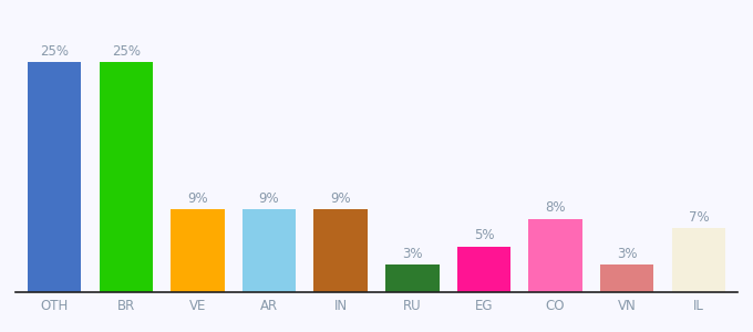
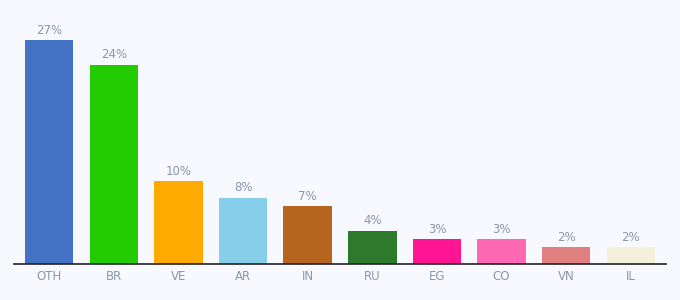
OTH: 25% -> 27%
BR: 25% -> 24%
VE: 9% -> 10%
AR: 9% -> 8%
IN: 9% -> 7%
RU: 3% -> 4%
EG: 5% -> 3%
CO: 8% -> 3%
VN: 3% -> 2%
IL: 7% -> 2%
